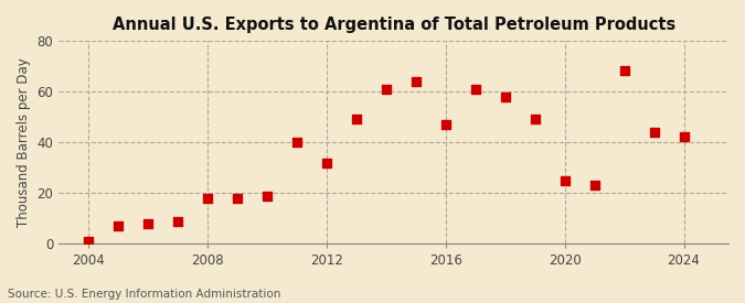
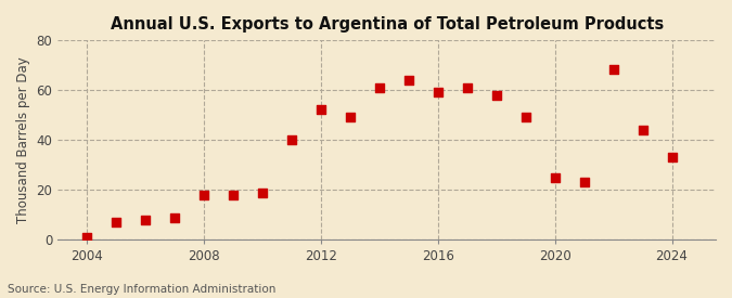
2012: 32 -> 52
2016: 47 -> 59
2024: 42 -> 33
